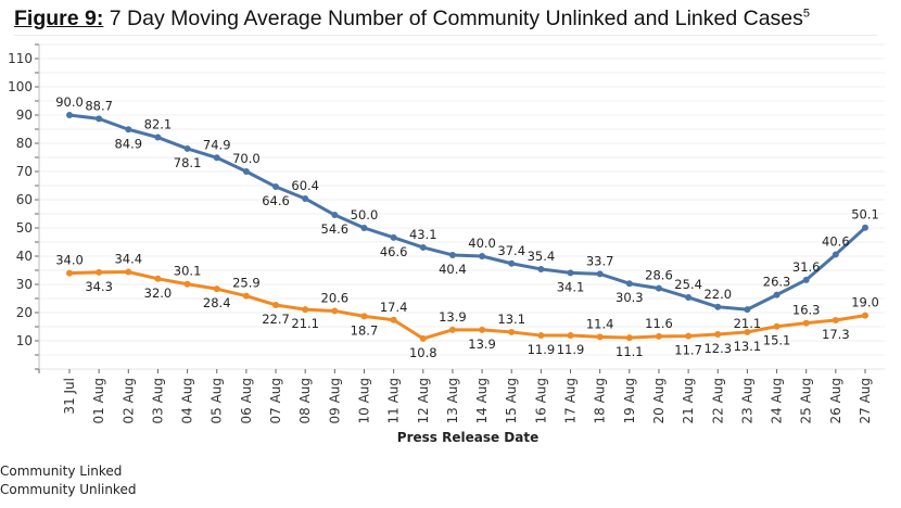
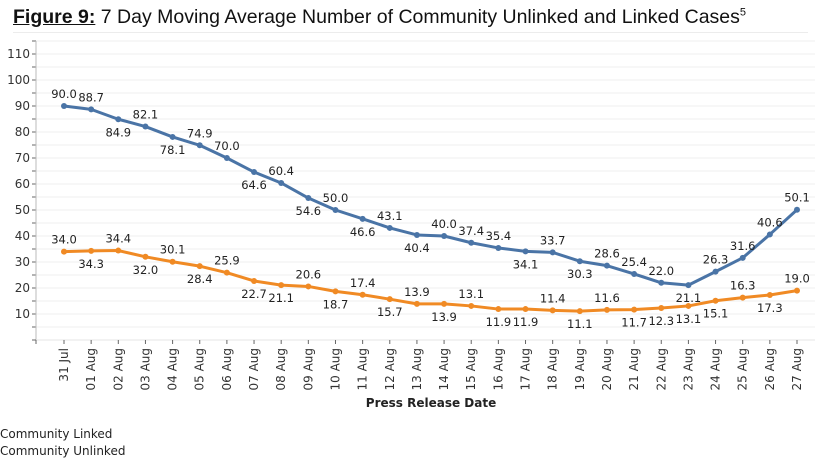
Community Linked/12 Aug: 10.8 -> 15.7
